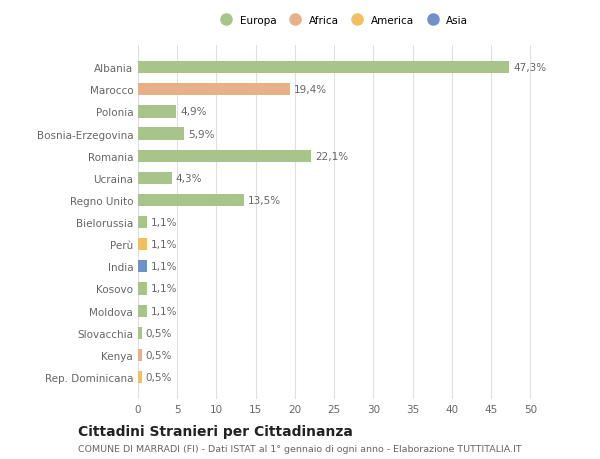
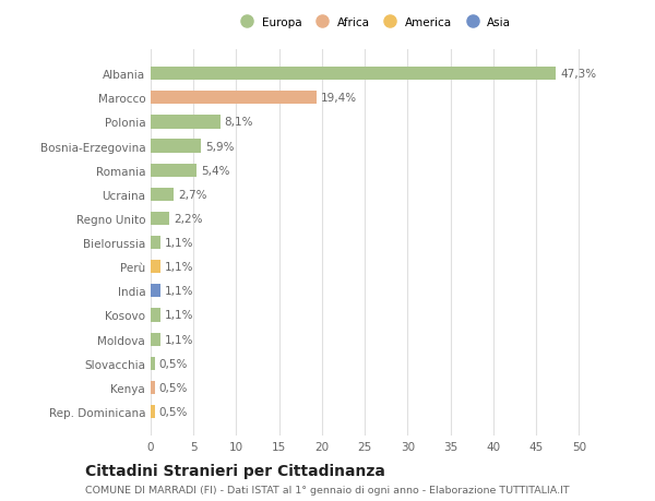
Polonia: 4,9% -> 8,1%
Romania: 22,1% -> 5,4%
Ucraina: 4,3% -> 2,7%
Regno Unito: 13,5% -> 2,2%
